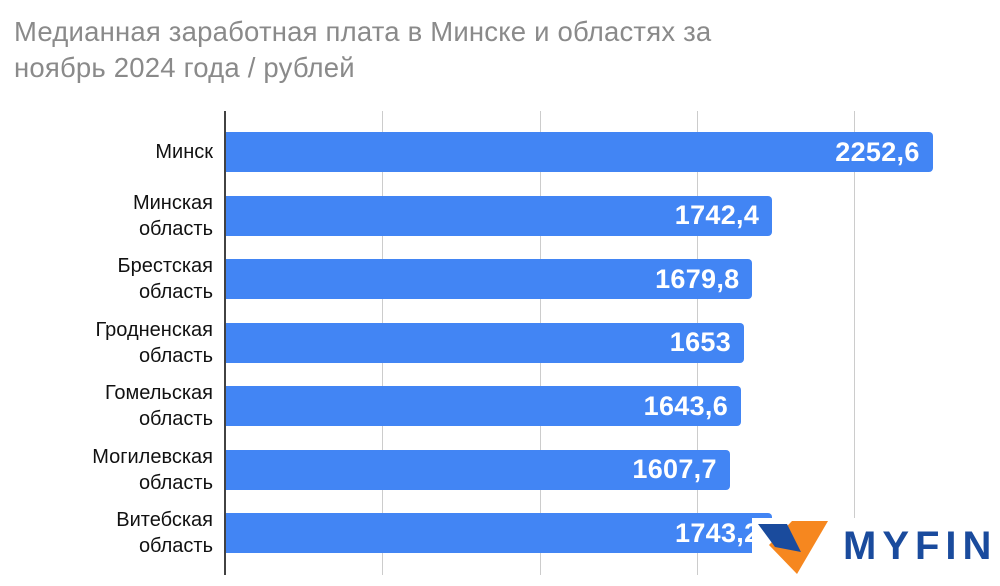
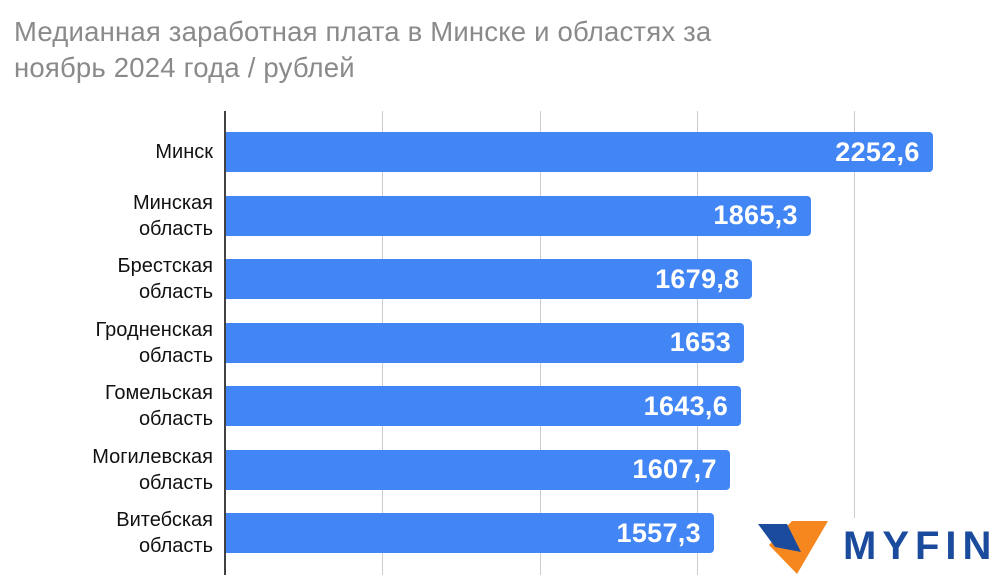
Минская область: 1742,4 -> 1865,3
Витебская область: 1743,2 -> 1557,3
